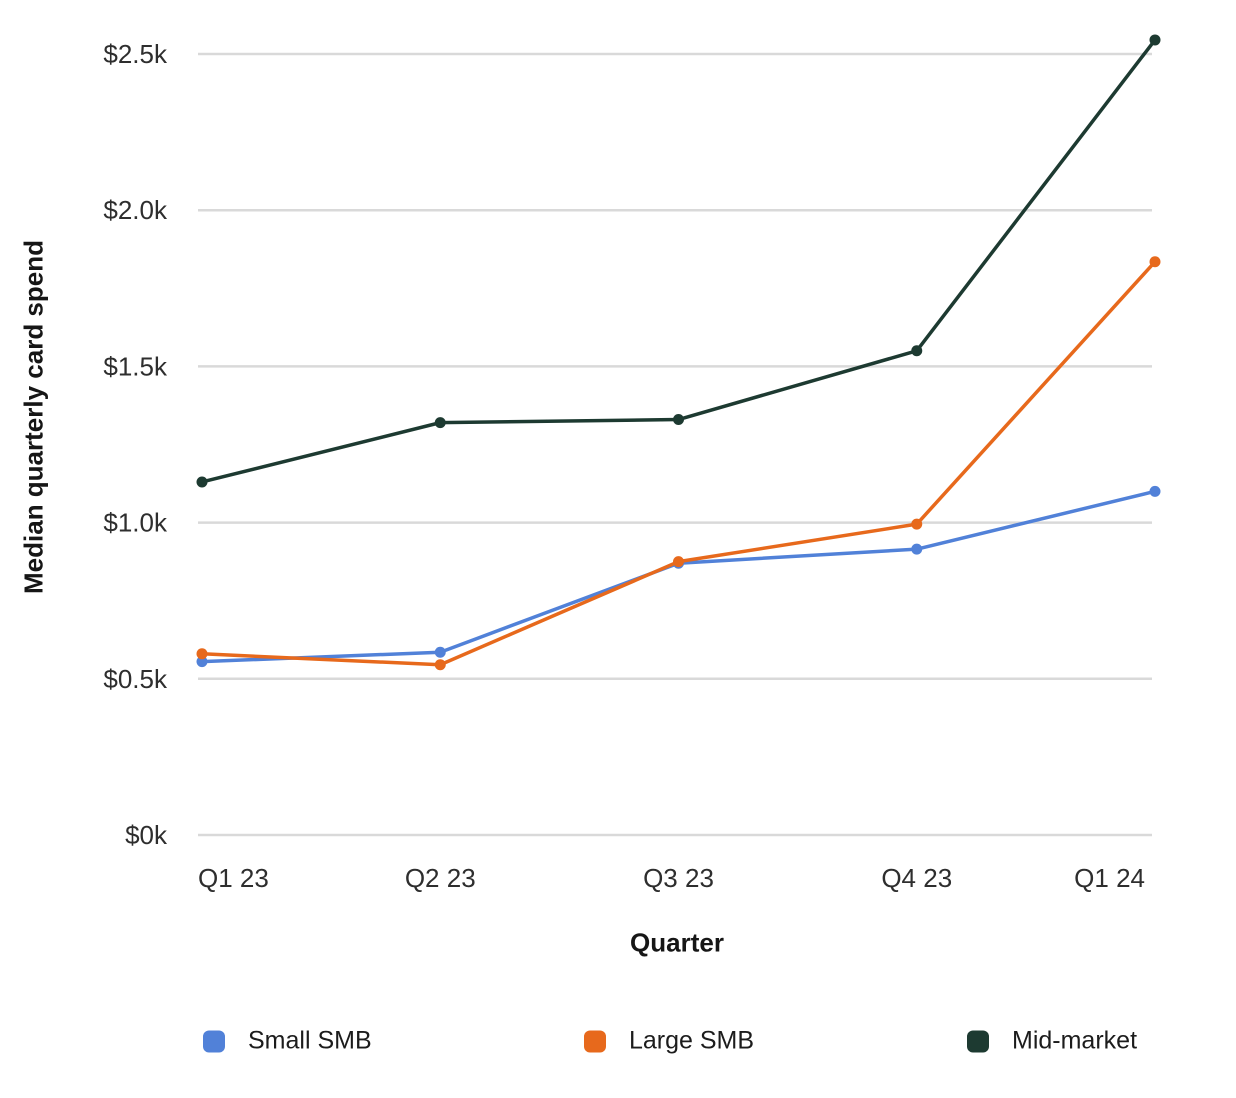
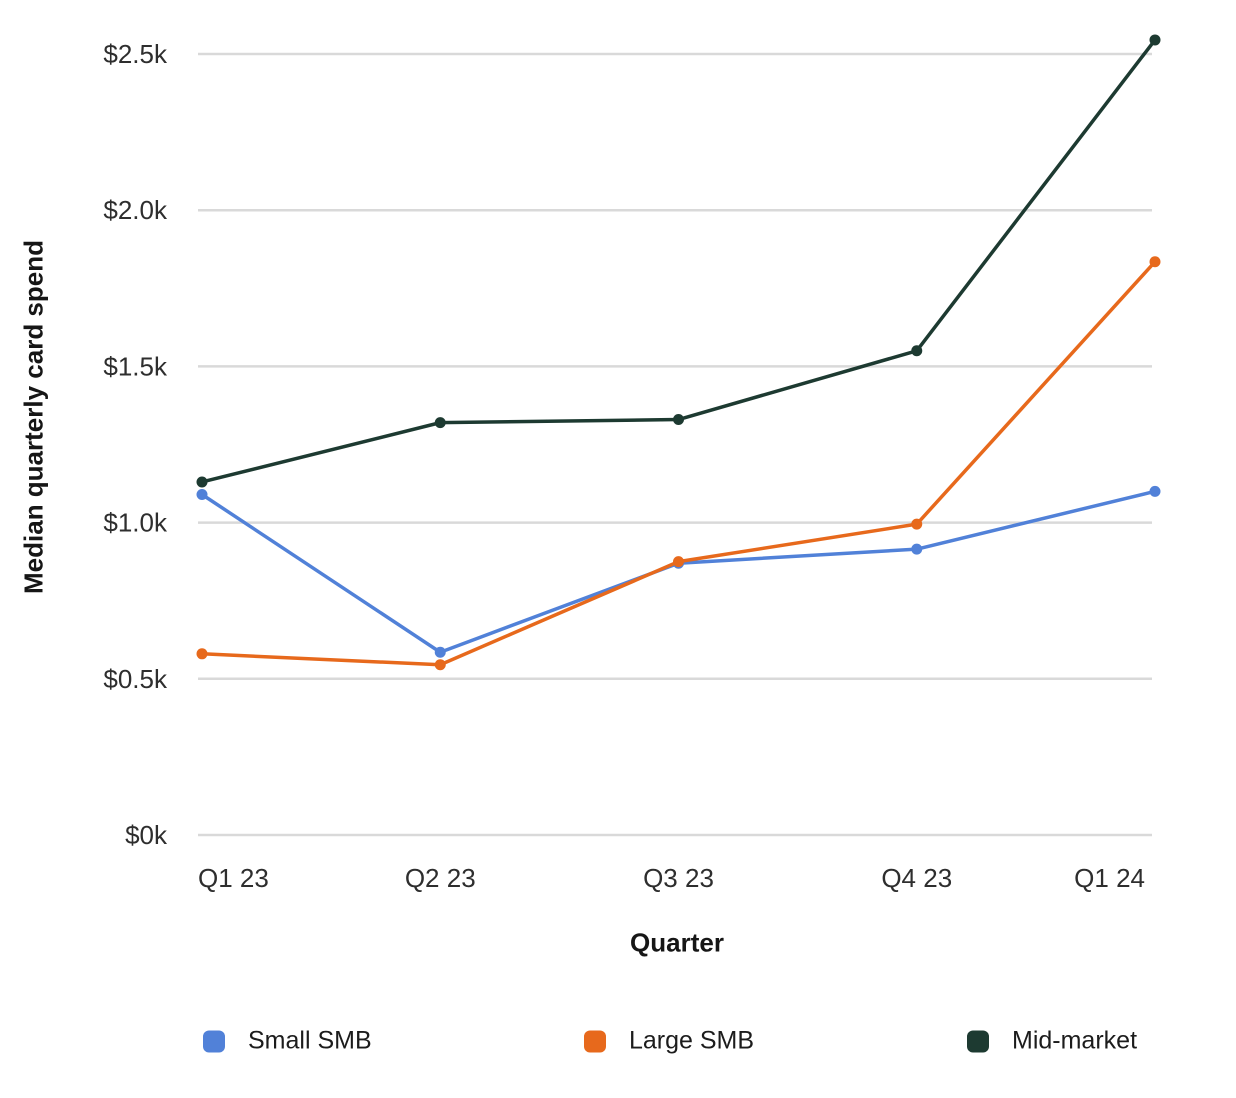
Small SMB/Q1 23: $0.56k -> $1.09k
